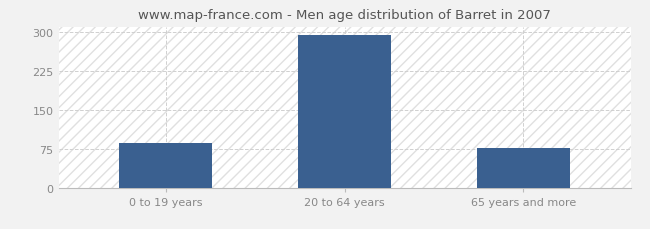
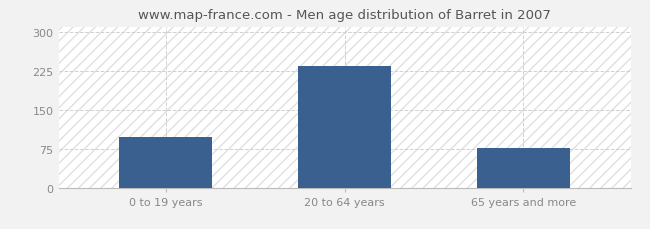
0 to 19 years: 85 -> 98
20 to 64 years: 293 -> 234
